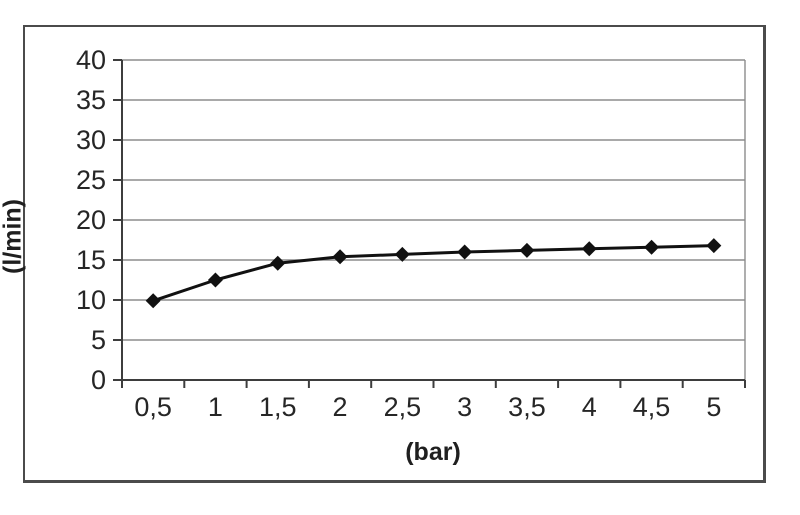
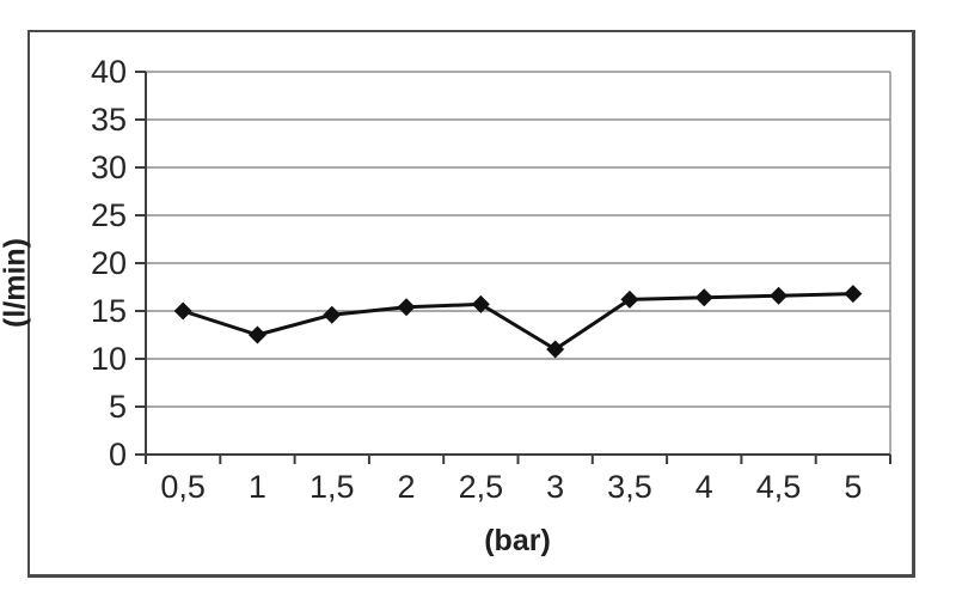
0,5: 10 -> 15
3: 16 -> 11
